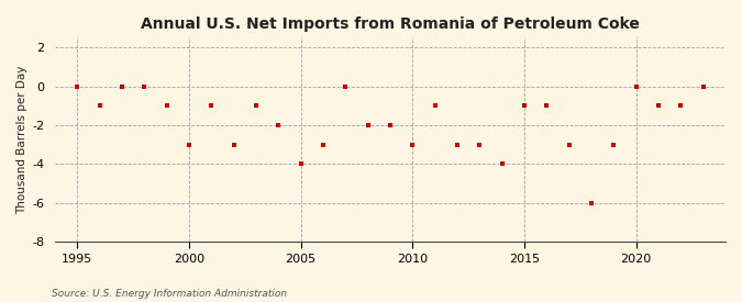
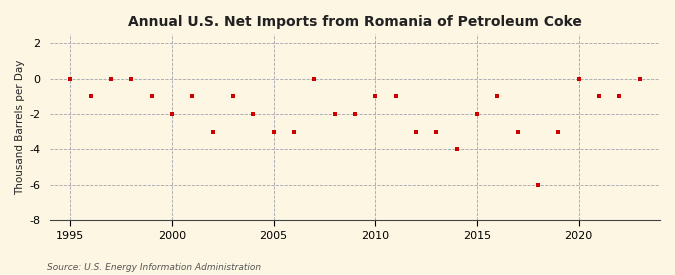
2000: -3 -> -2
2005: -4 -> -3
2010: -3 -> -1
2015: -1 -> -2
